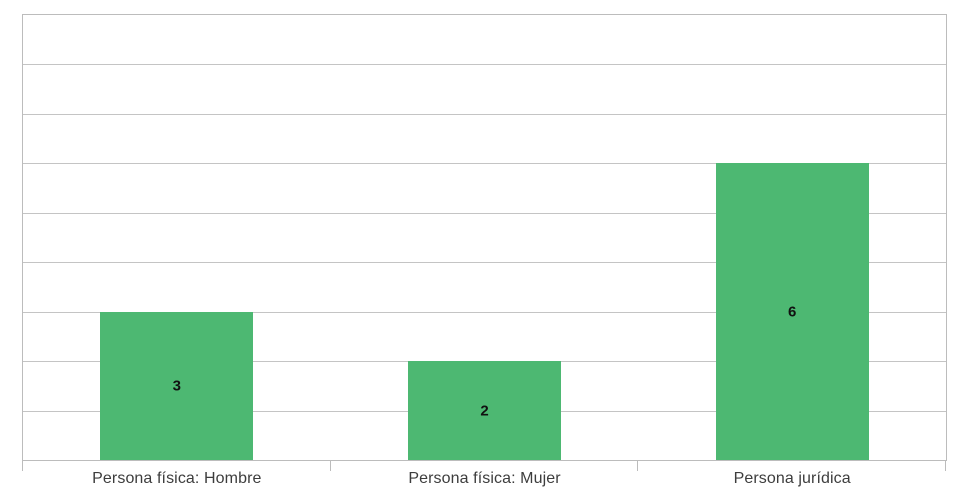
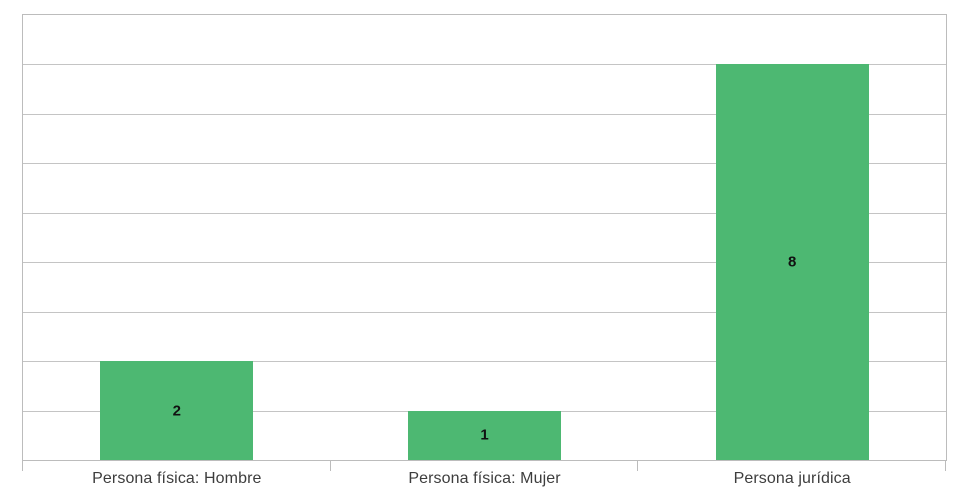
Persona física: Hombre: 3 -> 2
Persona física: Mujer: 2 -> 1
Persona jurídica: 6 -> 8
